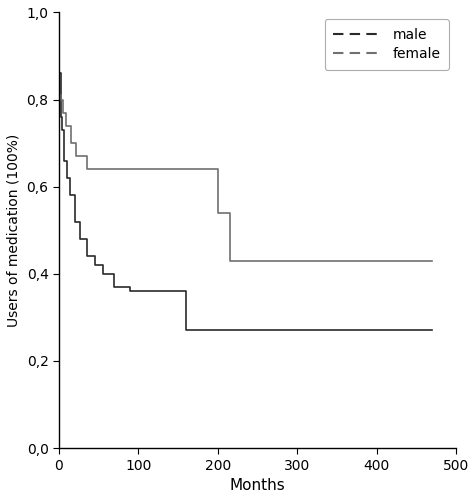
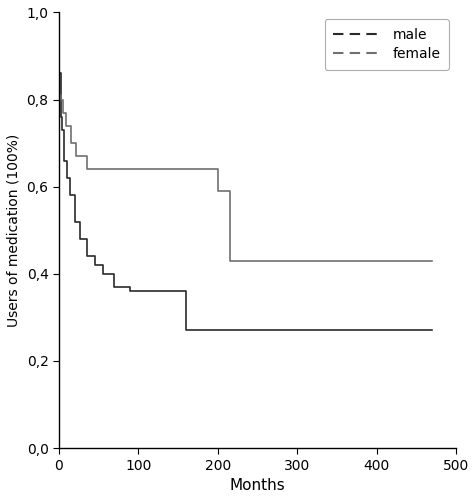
female/200: 0,54 -> 0,59
